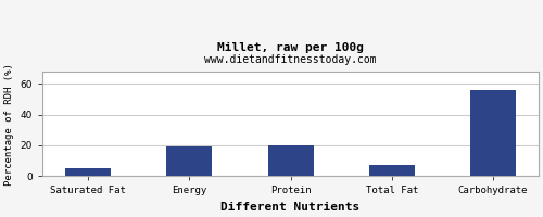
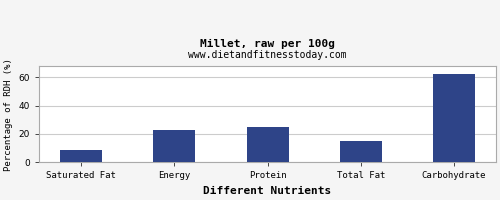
Saturated Fat: 5 -> 9
Energy: 19 -> 23
Protein: 20 -> 25
Total Fat: 7 -> 15
Carbohydrate: 56 -> 62
